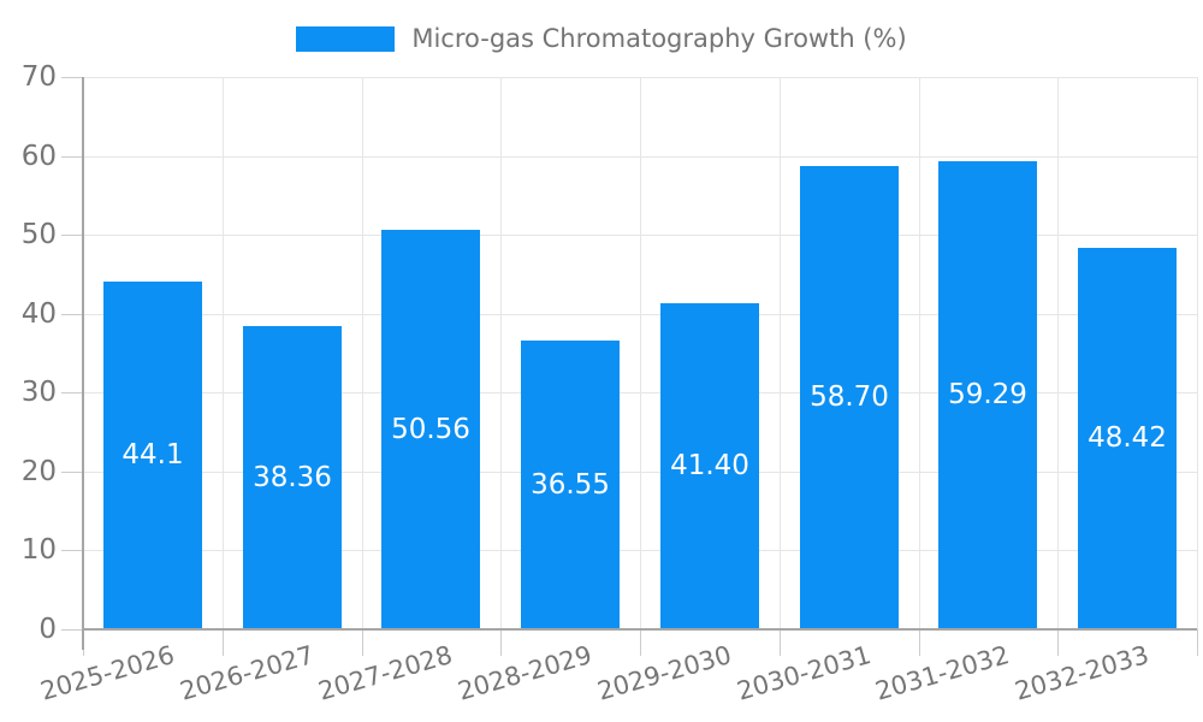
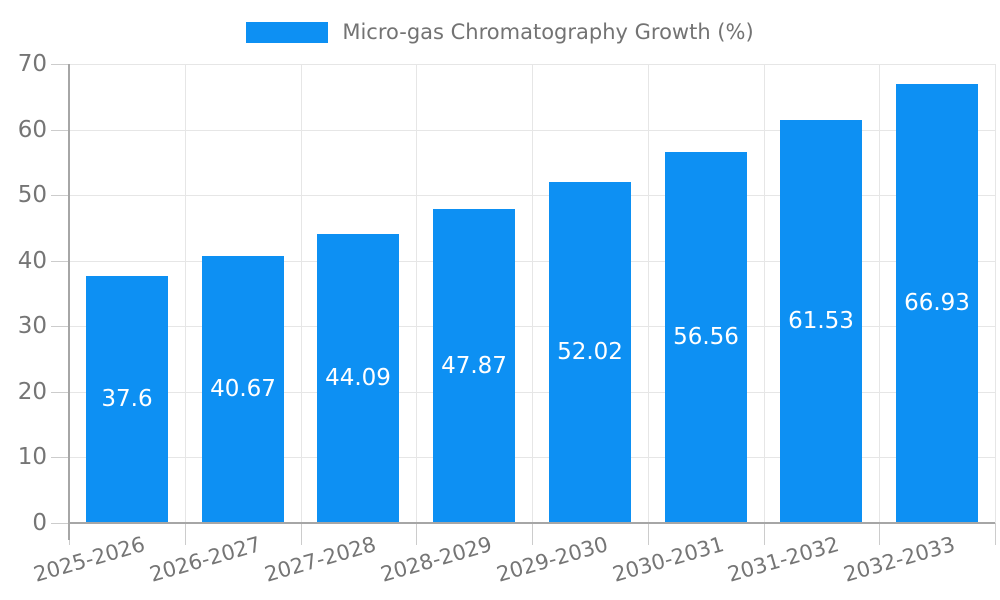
2025-2026: 44.1 -> 37.6
2026-2027: 38.36 -> 40.67
2027-2028: 50.56 -> 44.09
2028-2029: 36.55 -> 47.87
2029-2030: 41.40 -> 52.02
2030-2031: 58.70 -> 56.56
2031-2032: 59.29 -> 61.53
2032-2033: 48.42 -> 66.93
